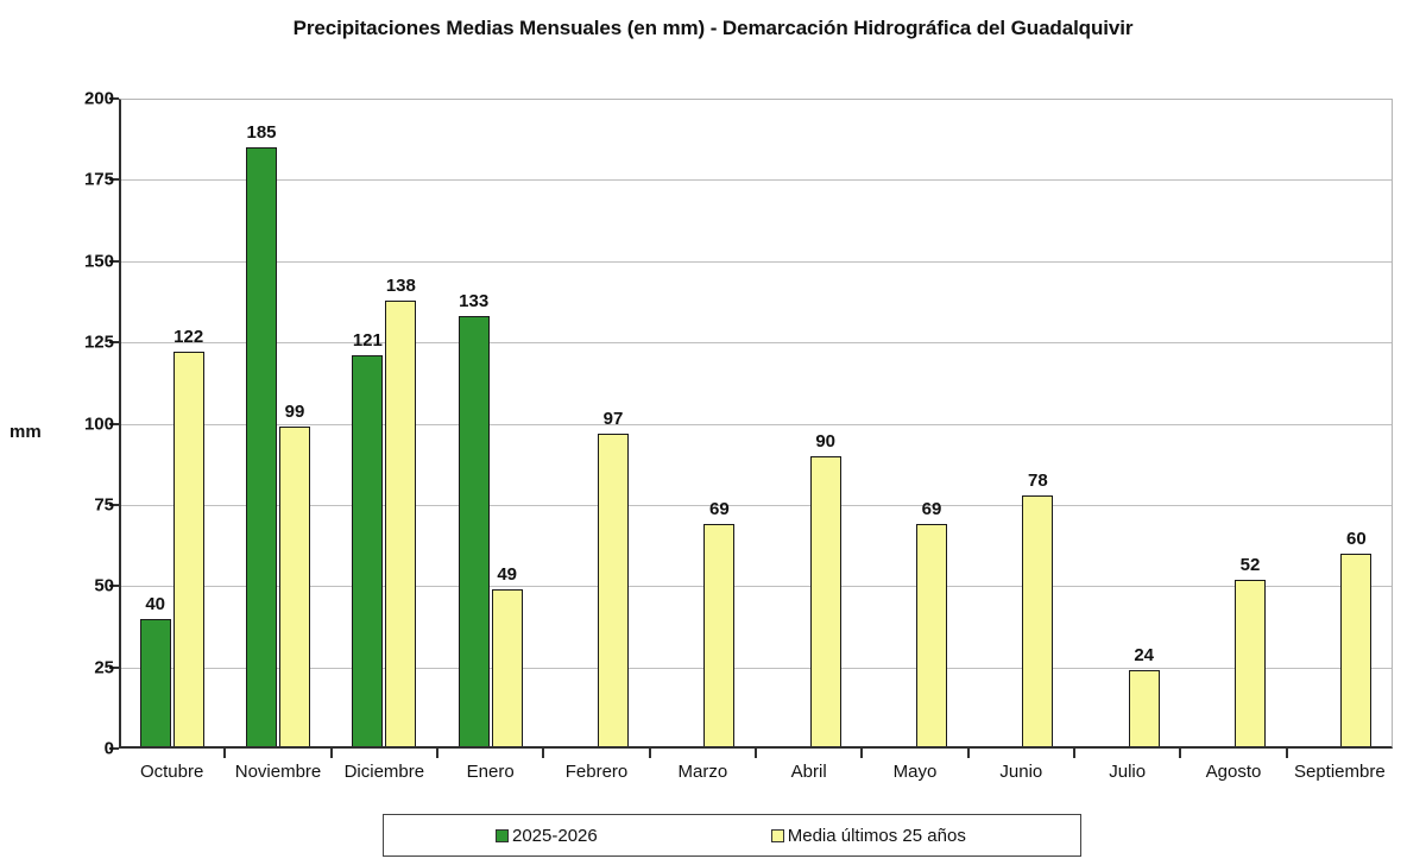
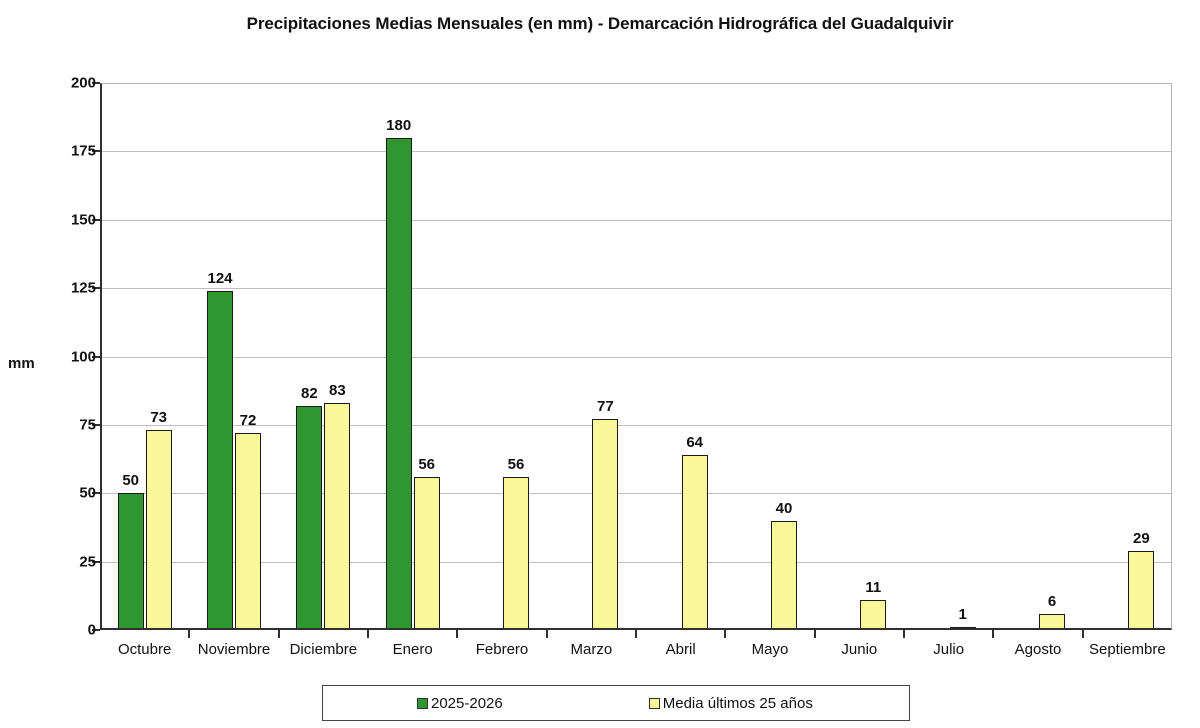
2025-2026/Octubre: 40 -> 50
Media últimos 25 años/Octubre: 122 -> 73
2025-2026/Noviembre: 185 -> 124
Media últimos 25 años/Noviembre: 99 -> 72
2025-2026/Diciembre: 121 -> 82
Media últimos 25 años/Diciembre: 138 -> 83
2025-2026/Enero: 133 -> 180
Media últimos 25 años/Enero: 49 -> 56
Media últimos 25 años/Febrero: 97 -> 56
Media últimos 25 años/Marzo: 69 -> 77
Media últimos 25 años/Abril: 90 -> 64
Media últimos 25 años/Mayo: 69 -> 40
Media últimos 25 años/Junio: 78 -> 11
Media últimos 25 años/Julio: 24 -> 1
Media últimos 25 años/Agosto: 52 -> 6
Media últimos 25 años/Septiembre: 60 -> 29
